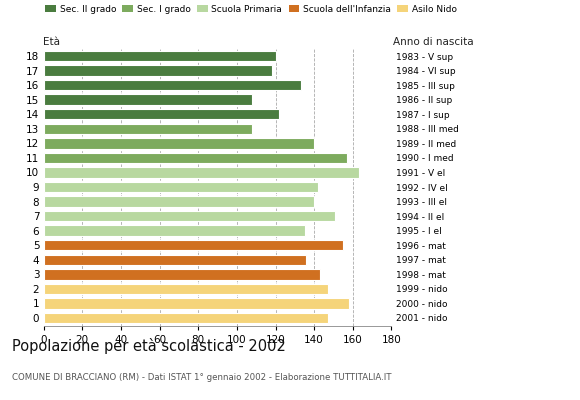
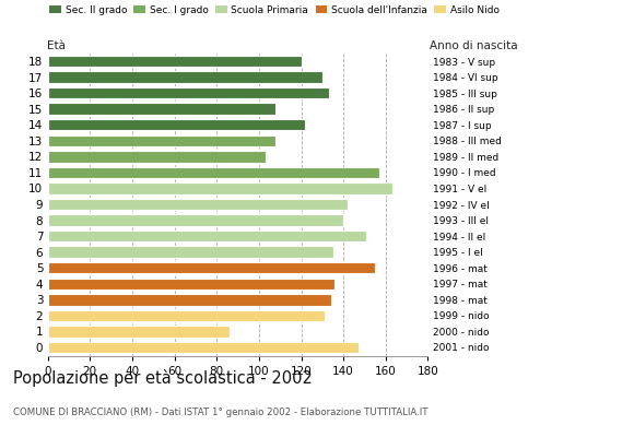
17: 118 -> 130
12: 140 -> 103
3: 143 -> 134
2: 147 -> 131
1: 158 -> 86
